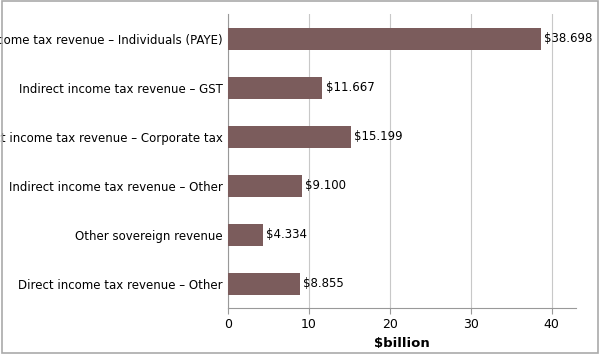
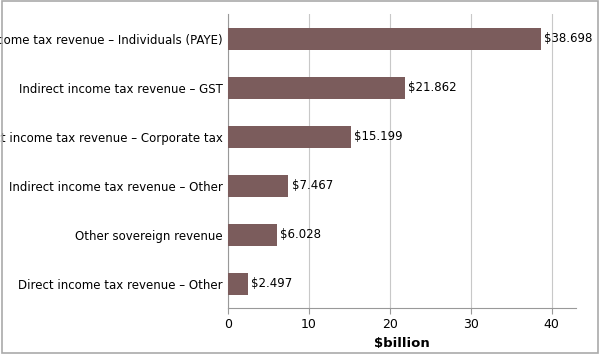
Indirect income tax revenue – GST: $11.667 -> $21.862
Indirect income tax revenue – Other: $9.100 -> $7.467
Other sovereign revenue: $4.334 -> $6.028
Direct income tax revenue – Other: $8.855 -> $2.497
